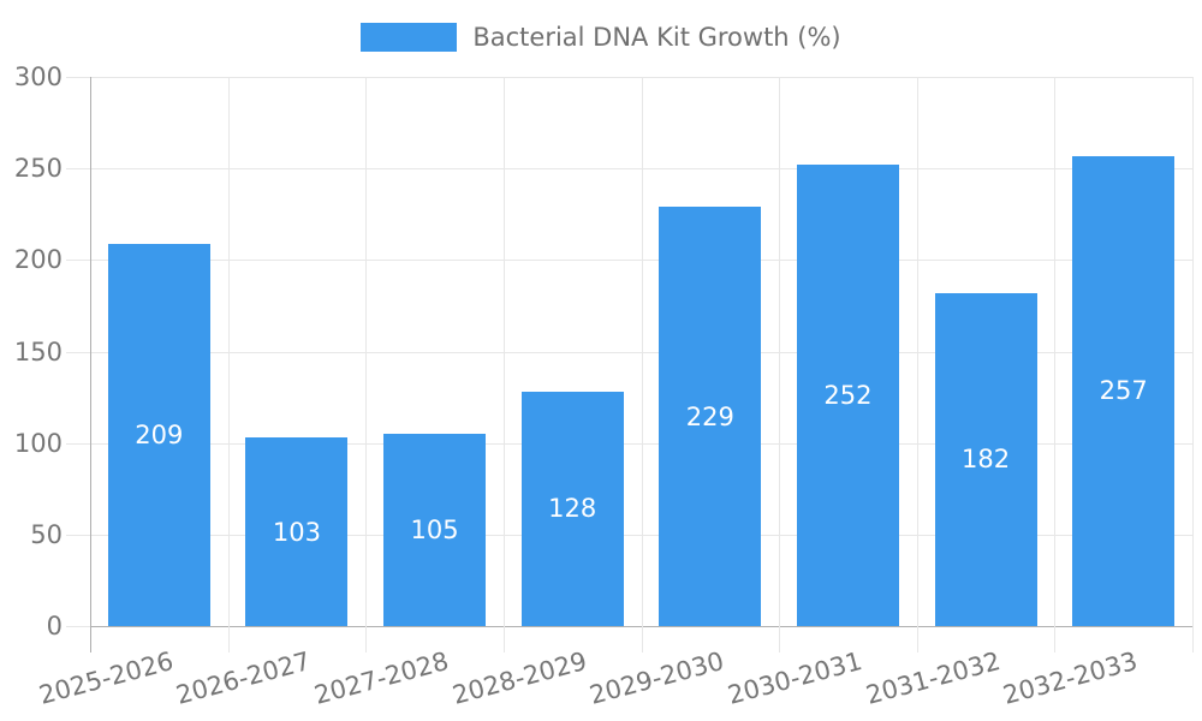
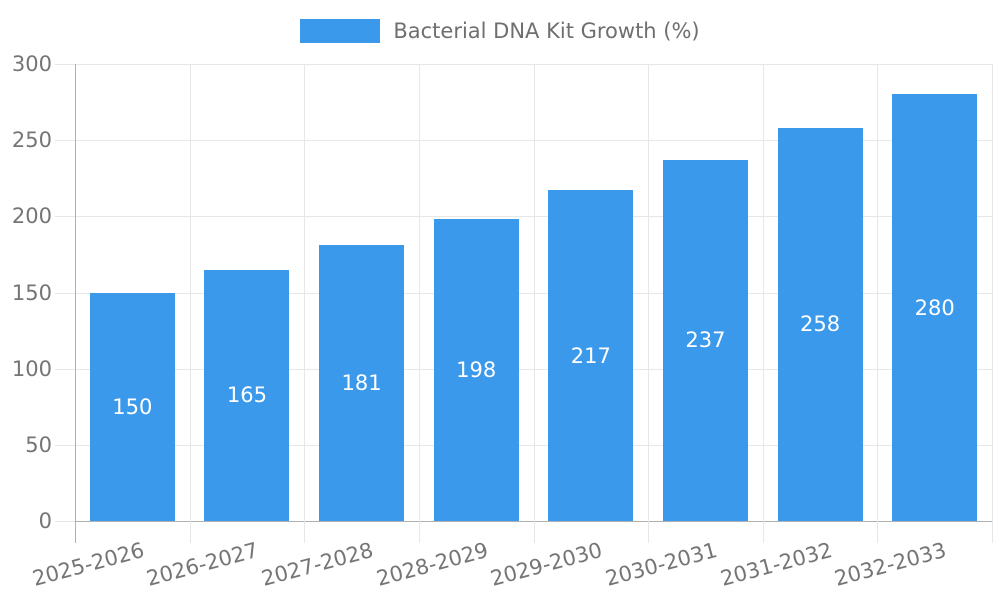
2025-2026: 209 -> 150
2026-2027: 103 -> 165
2027-2028: 105 -> 181
2028-2029: 128 -> 198
2029-2030: 229 -> 217
2030-2031: 252 -> 237
2031-2032: 182 -> 258
2032-2033: 257 -> 280
